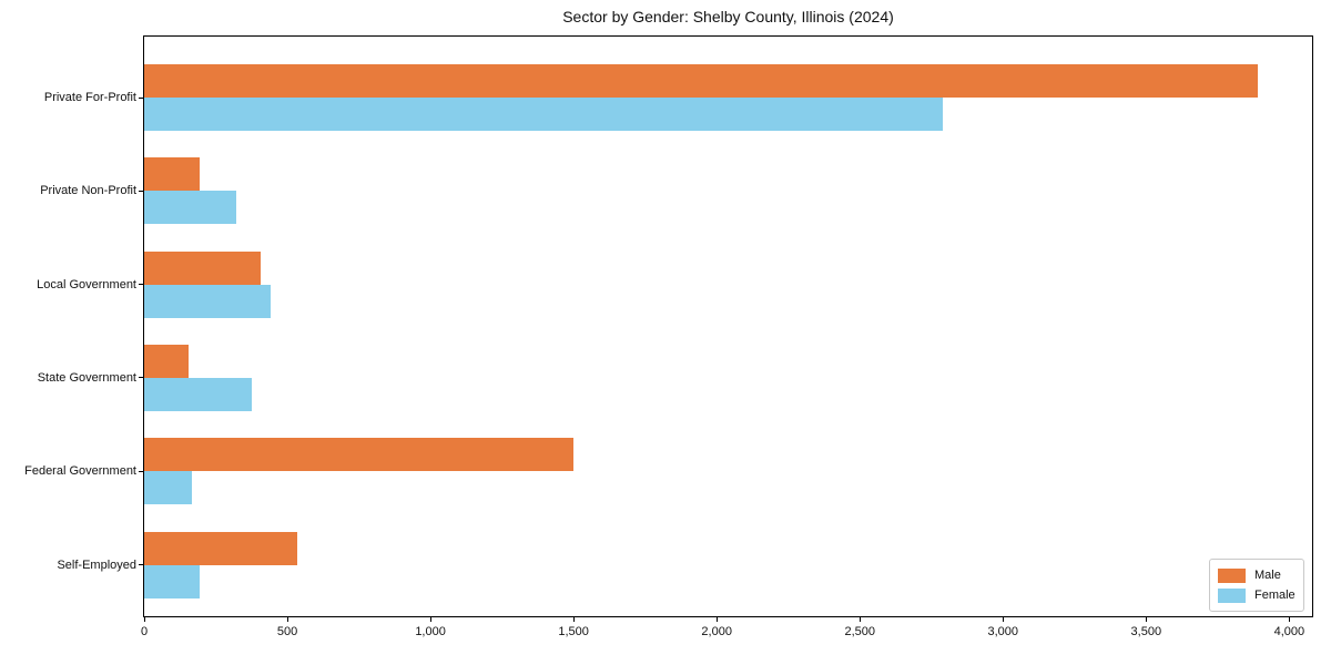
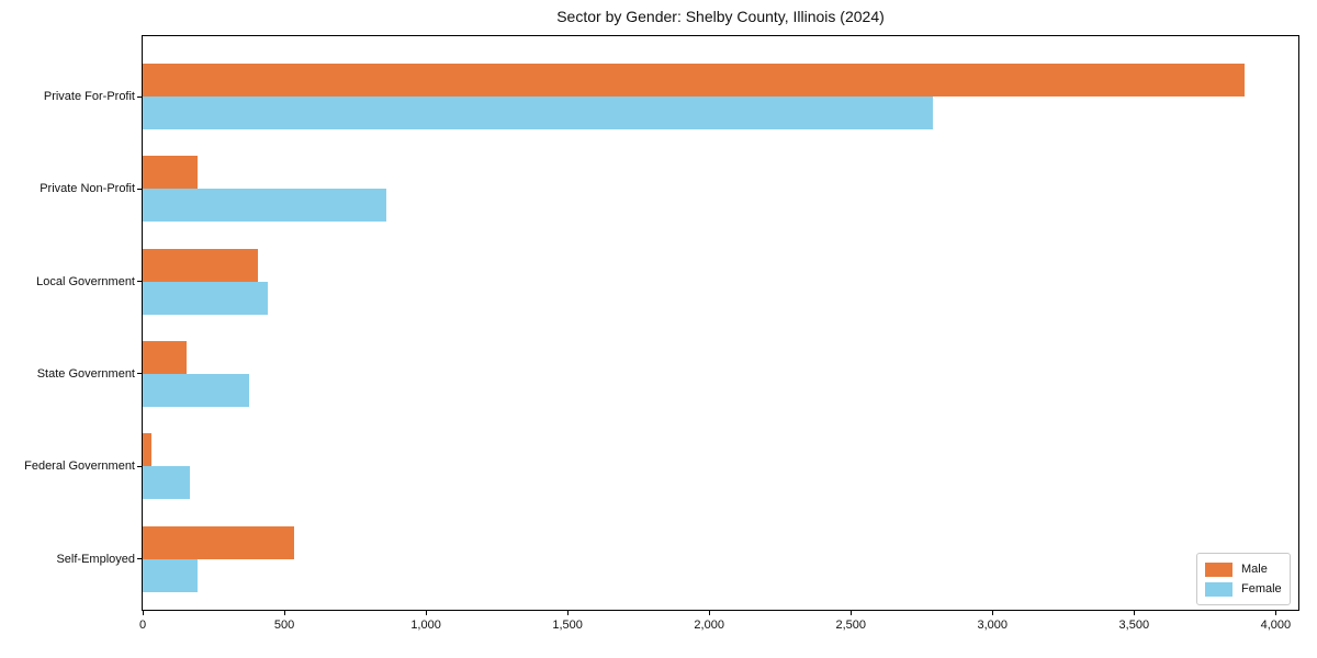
Female/Private Non-Profit: 320 -> 860
Male/Federal Government: 1500 -> 30
